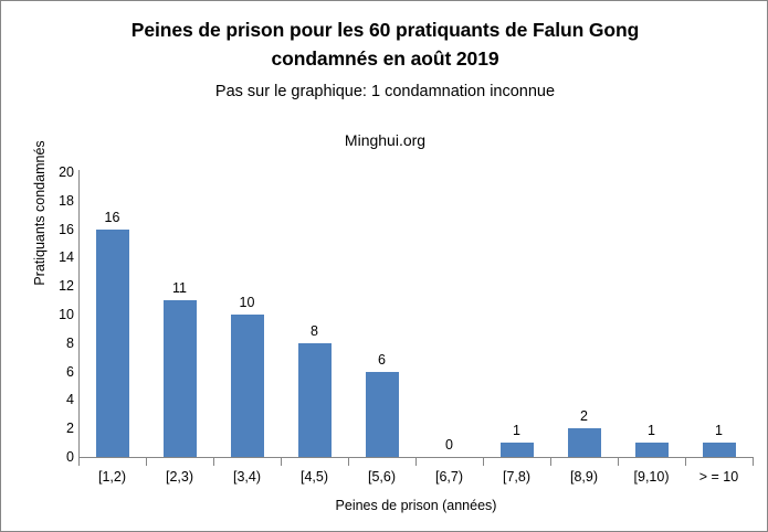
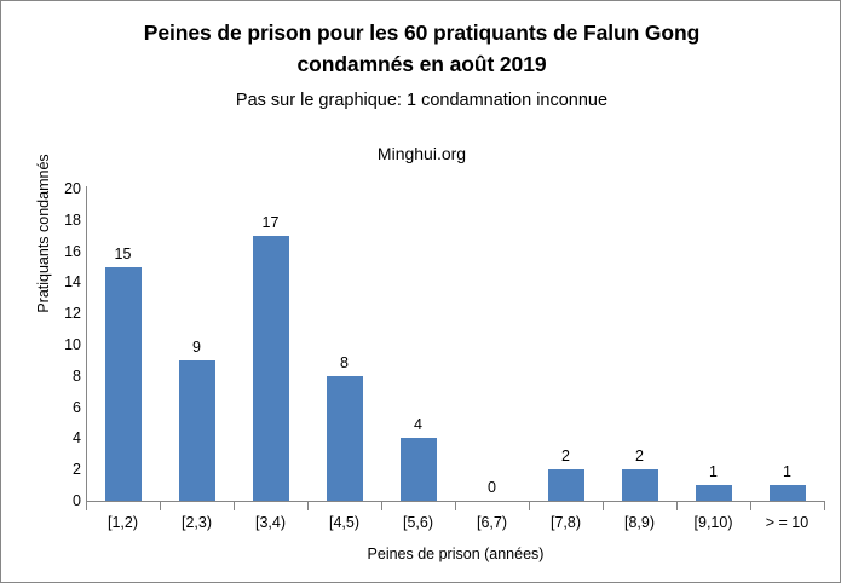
[1,2): 16 -> 15
[2,3): 11 -> 9
[3,4): 10 -> 17
[5,6): 6 -> 4
[7,8): 1 -> 2
